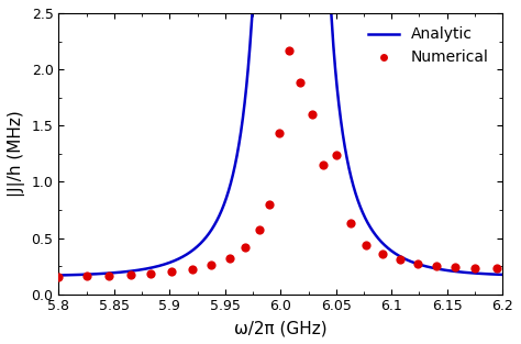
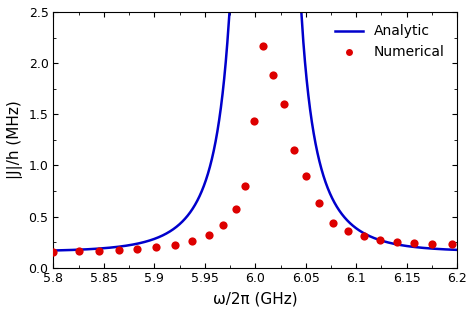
Numerical/6.05: 1.24 -> 0.90
